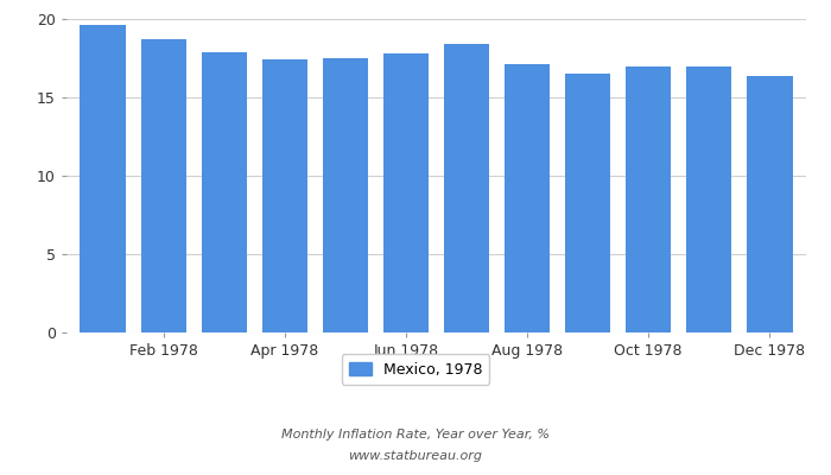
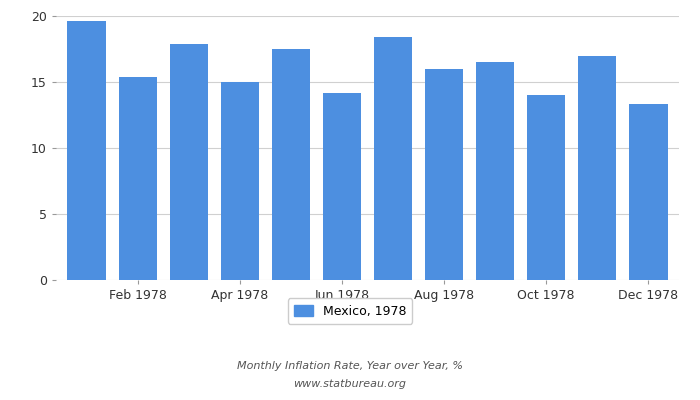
Feb 1978: 18.7 -> 15.4
Apr 1978: 17.4 -> 15.0
Jun 1978: 17.8 -> 14.2
Aug 1978: 17.1 -> 16.0
Oct 1978: 17.0 -> 14.0
Dec 1978: 16.4 -> 13.3
